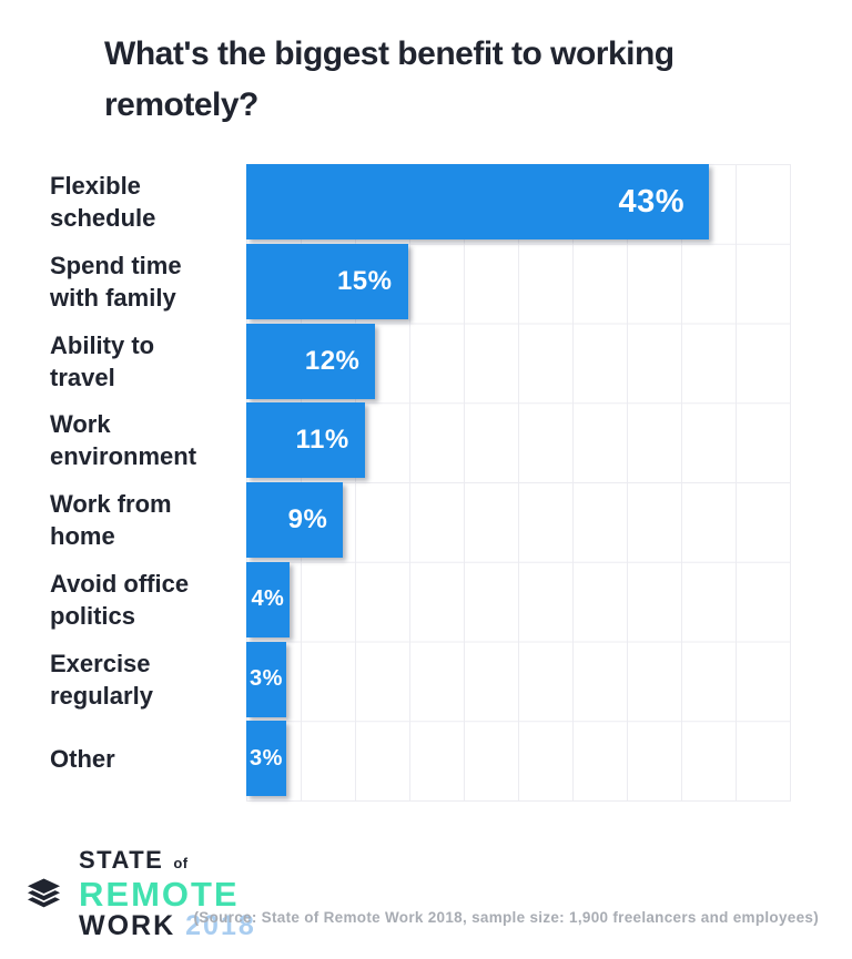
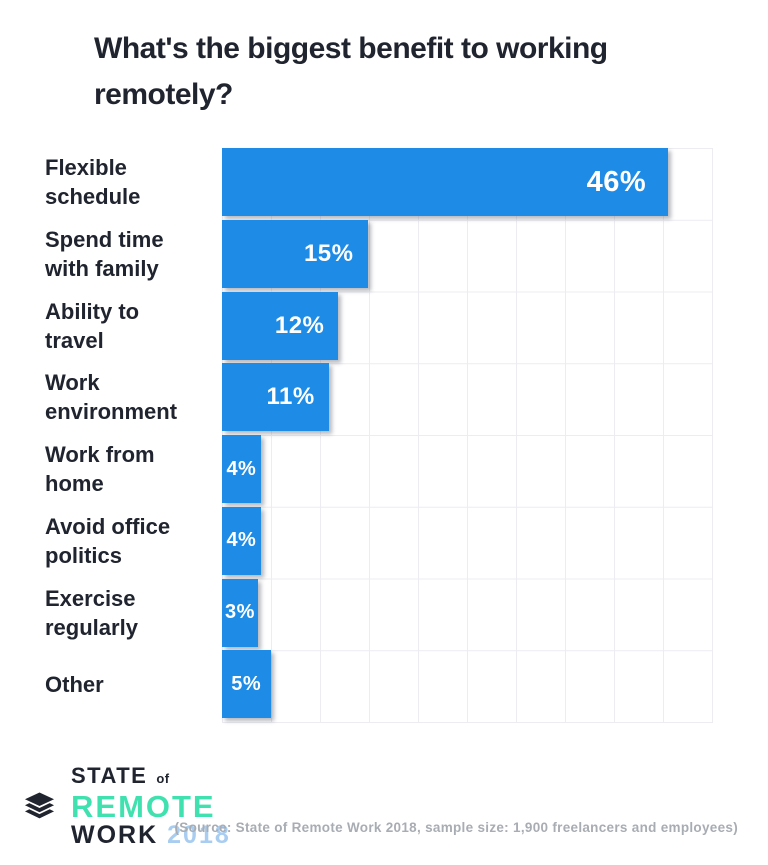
Flexible schedule: 43% -> 46%
Work from home: 9% -> 4%
Other: 3% -> 5%
